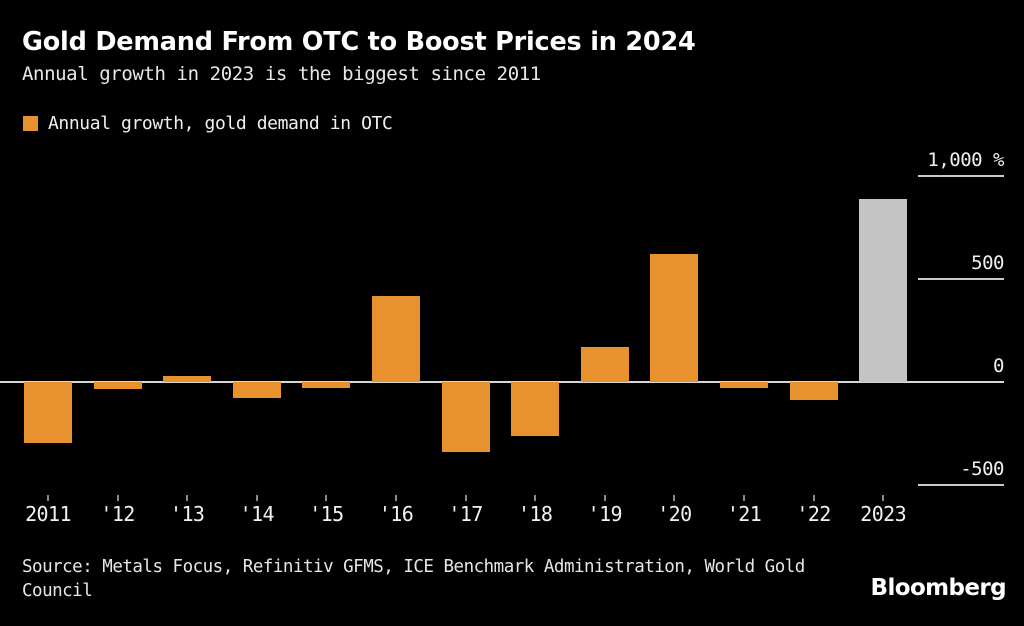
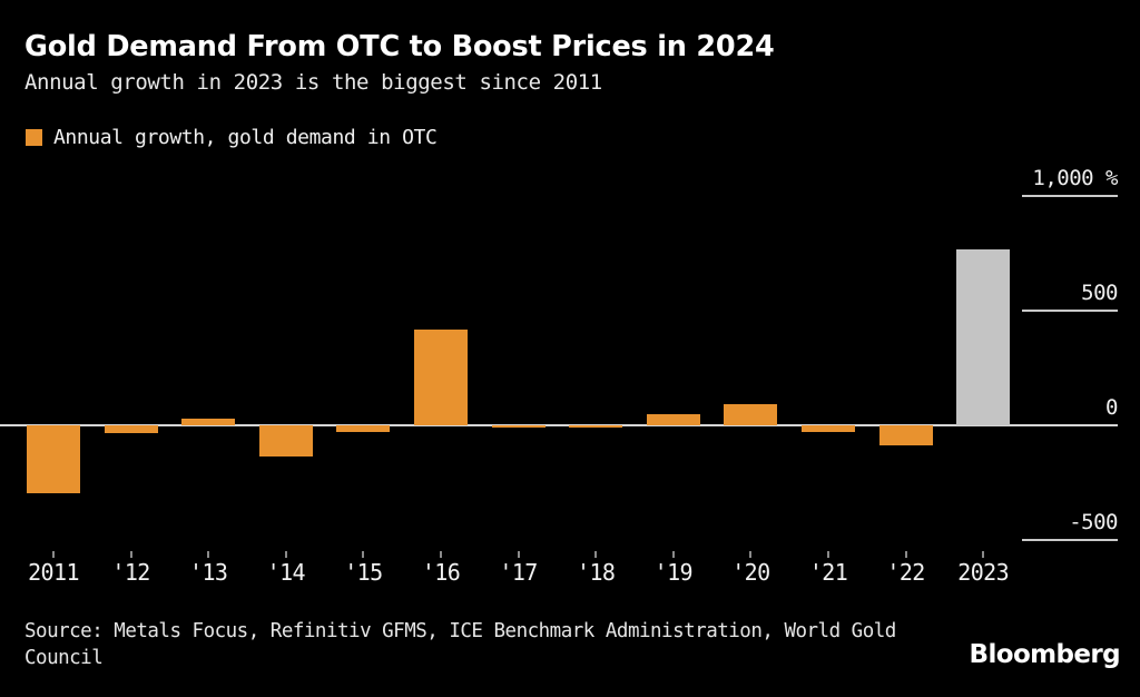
'14: -80 -> -140
'17: -340 -> -10
'18: -260 -> -10
'19: 170 -> 50
'20: 620 -> 90
2023: 890 -> 770
